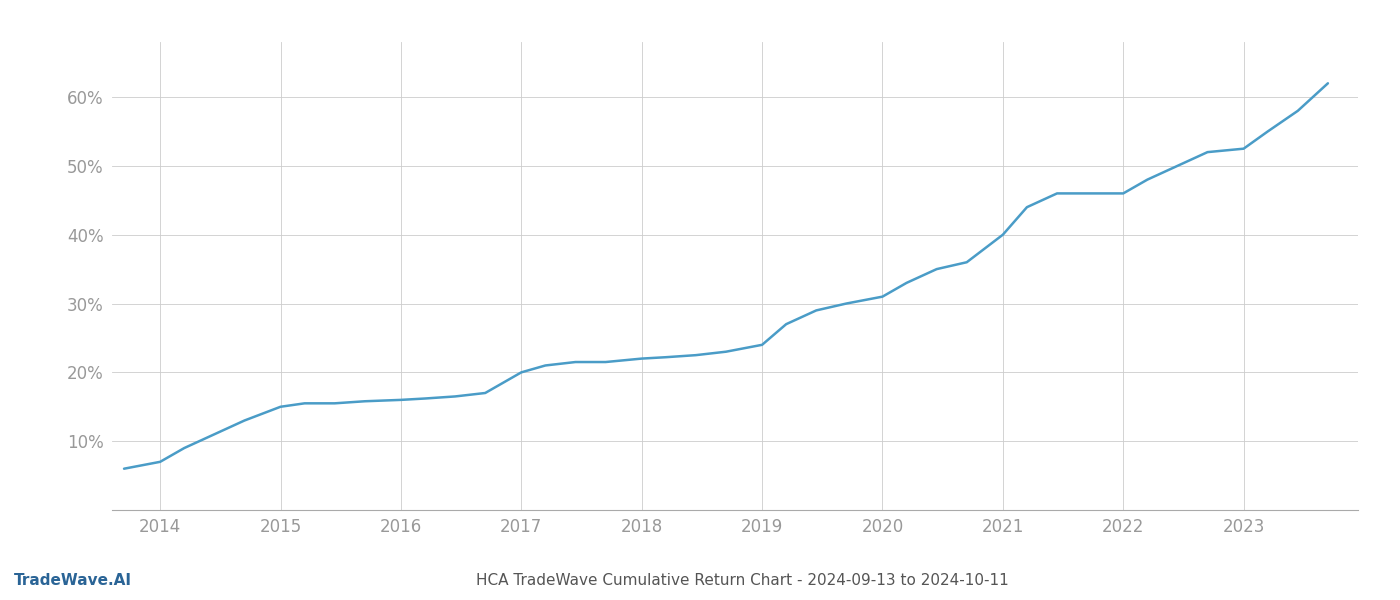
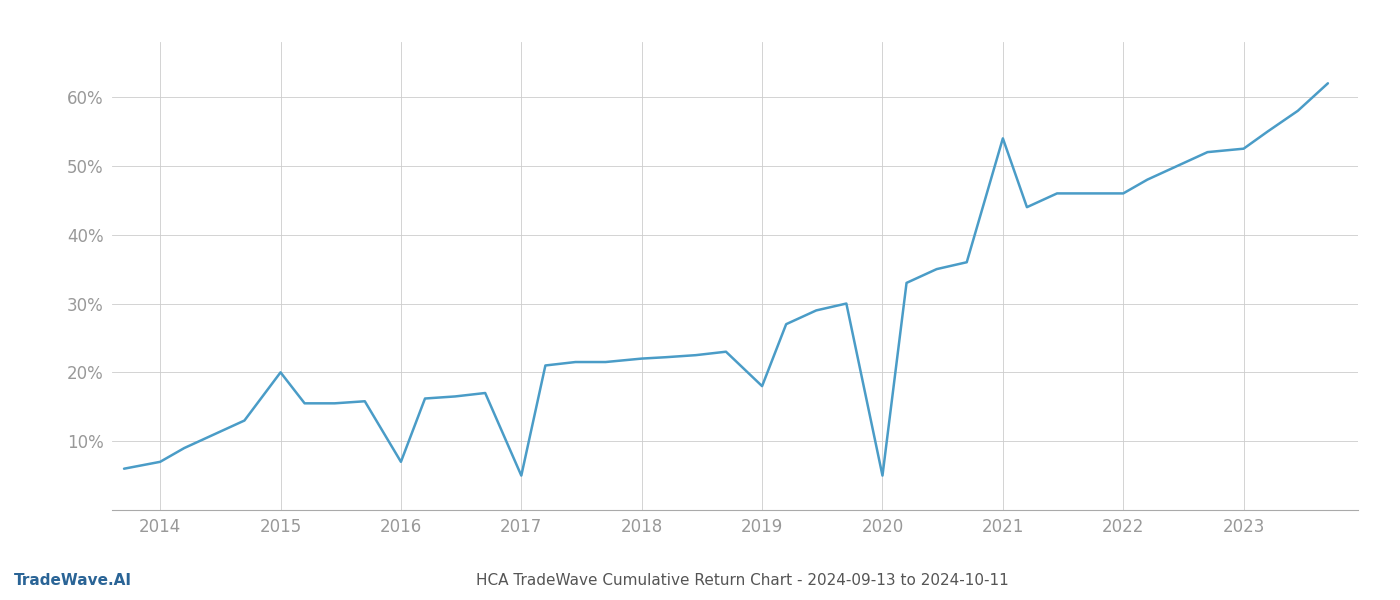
2015: 15.0% -> 20.0%
2016: 16.0% -> 7.0%
2017: 20.0% -> 5.0%
2019: 24.0% -> 18.0%
2020: 31.0% -> 5.0%
2021: 40.0% -> 54.0%
